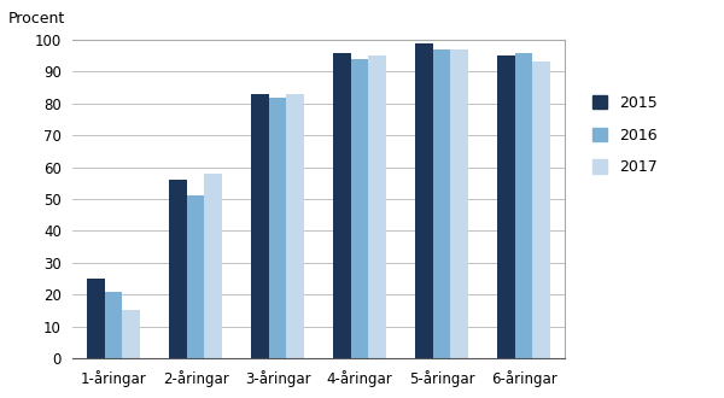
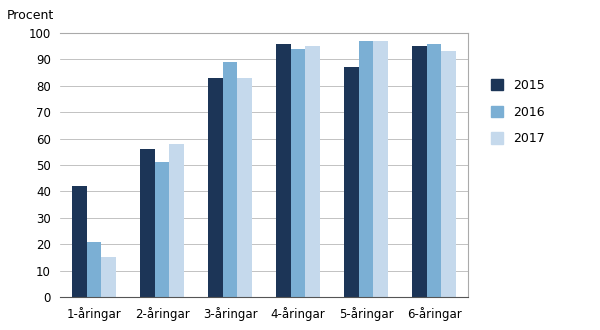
2015/1-åringar: 25 -> 42
2016/3-åringar: 82 -> 89
2015/5-åringar: 99 -> 87
